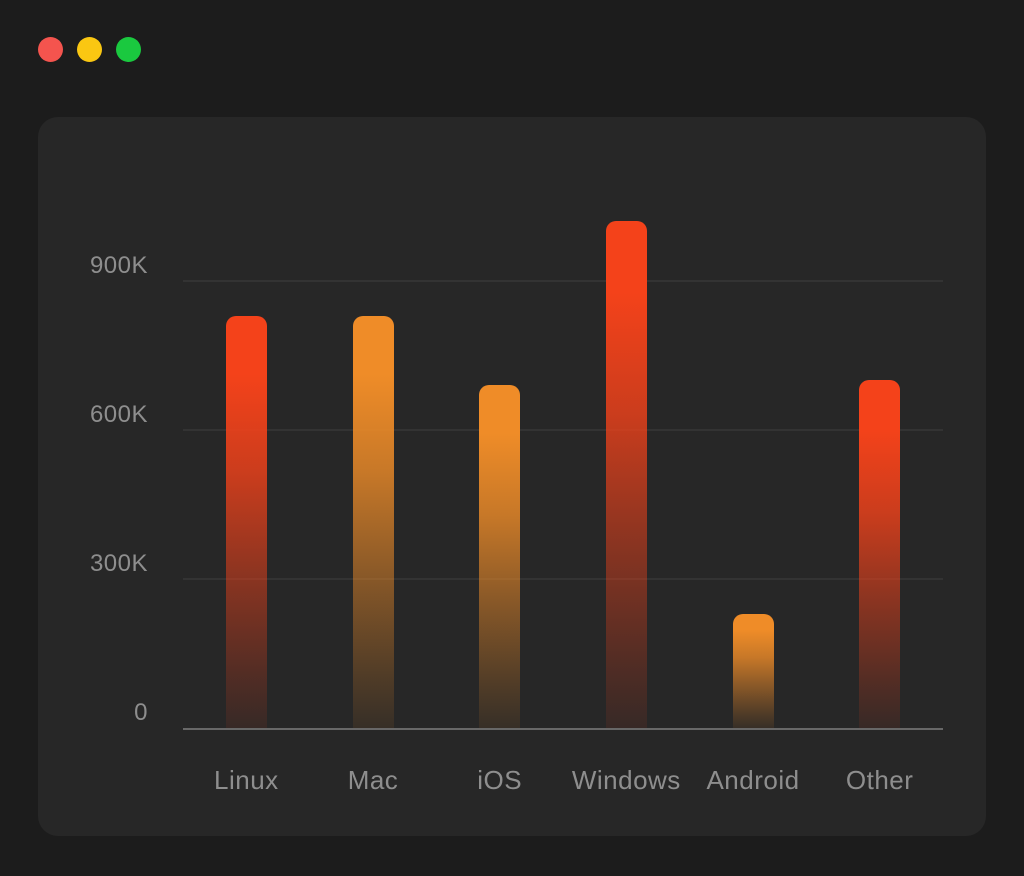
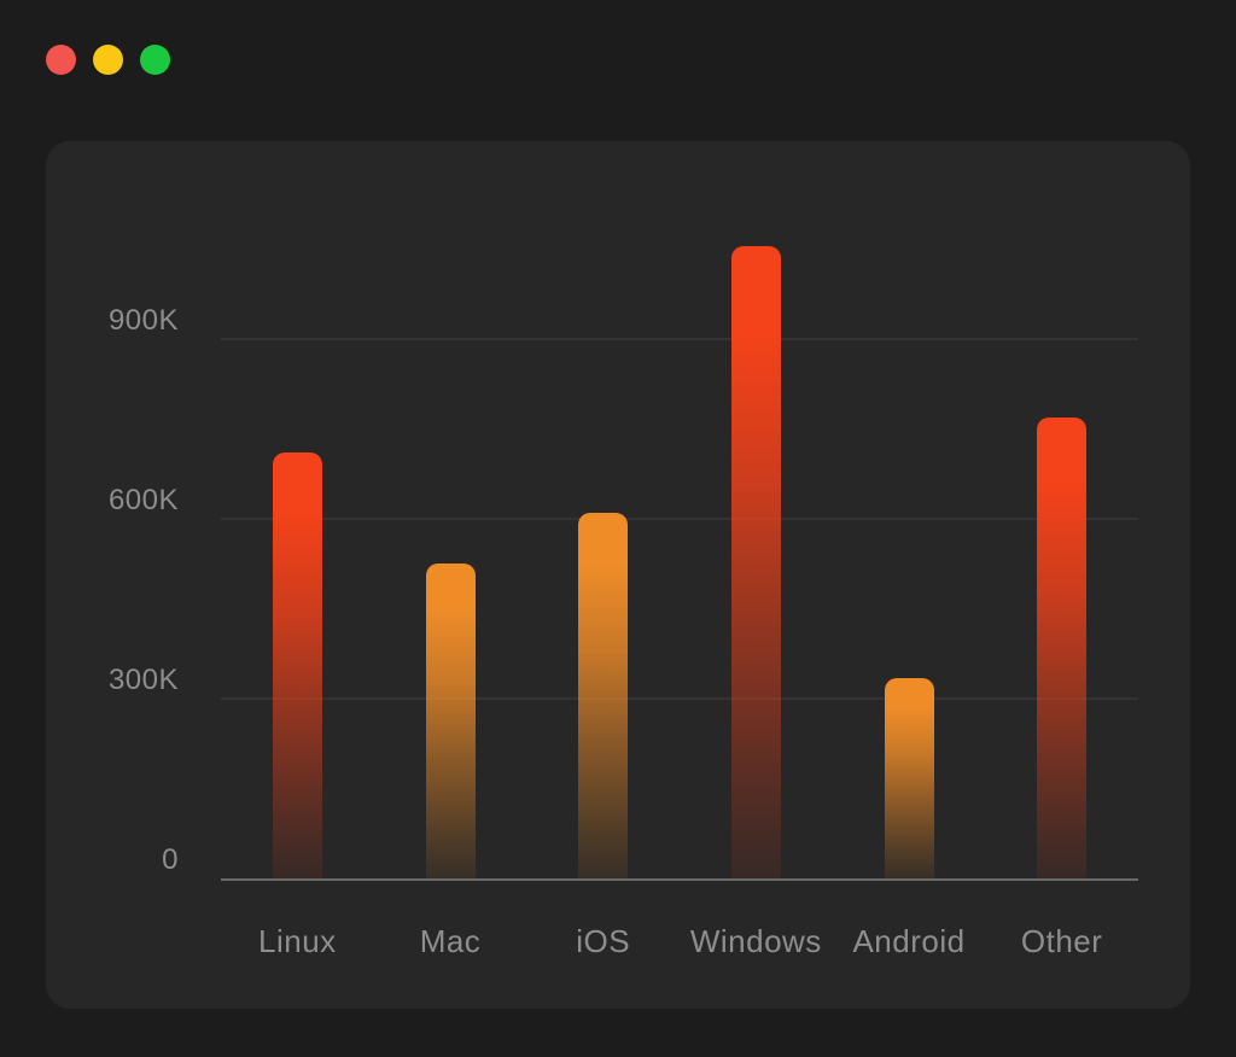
Linux: 830K -> 710K
Mac: 830K -> 520K
iOS: 690K -> 610K
Windows: 1020K -> 1060K
Android: 230K -> 340K
Other: 700K -> 770K
